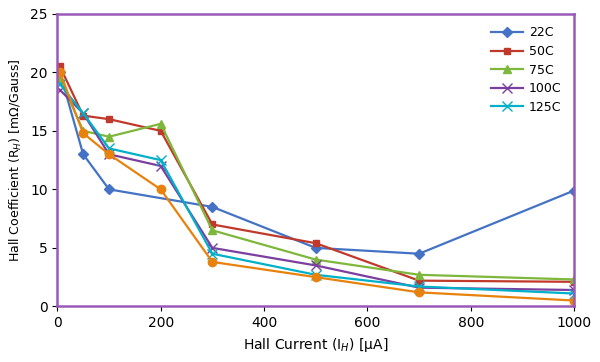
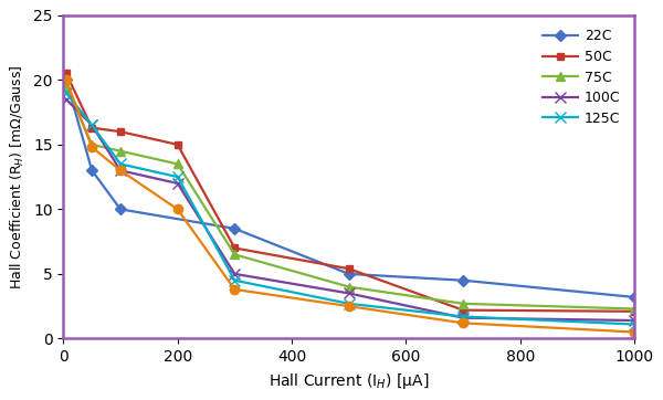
75C/200: 15.6 -> 13.5
22C/1000: 9.9 -> 3.2
